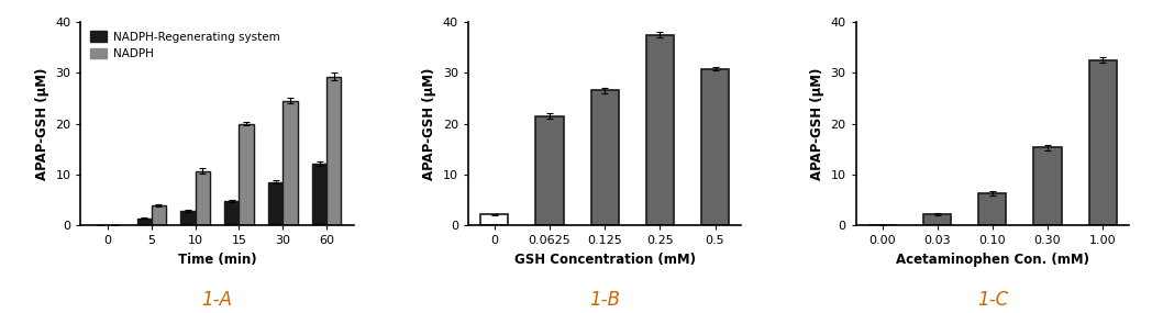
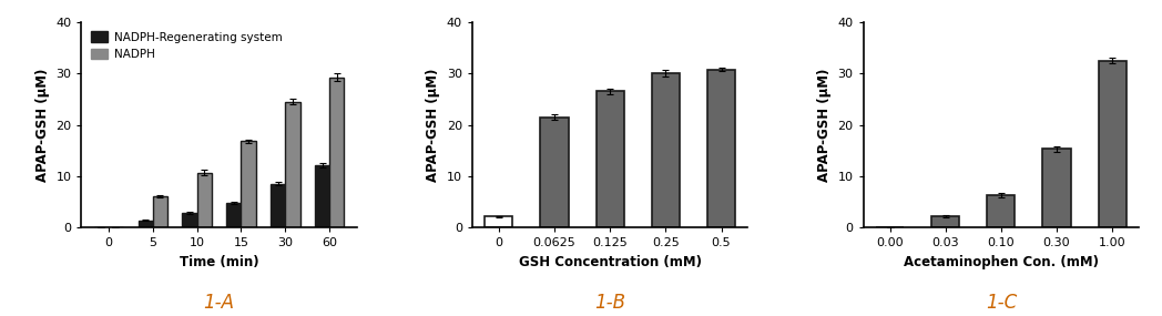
NADPH/5: 4.0 -> 6.0
NADPH/15: 20.0 -> 16.8
0.25: 37.5 -> 30.0
